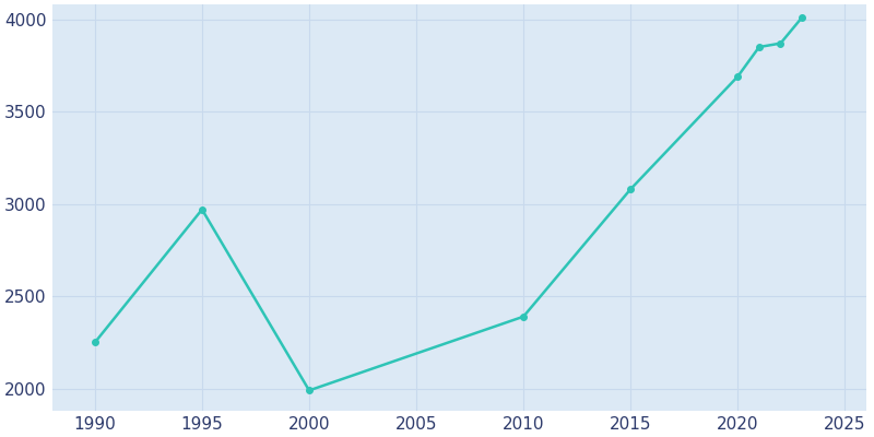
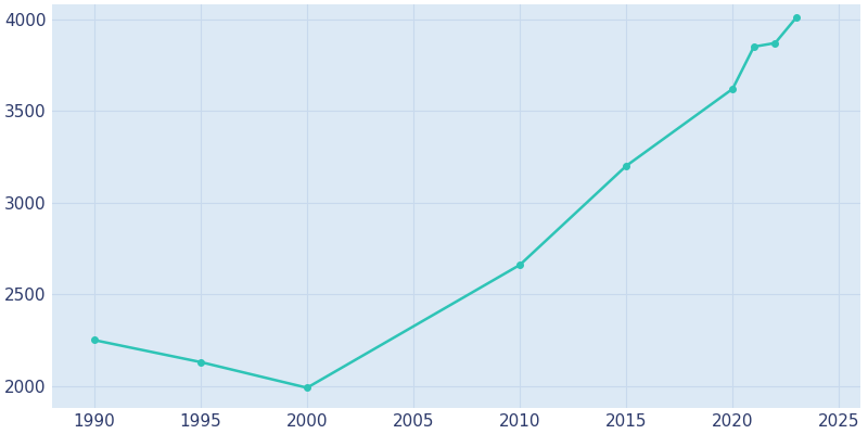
1995: 2970 -> 2130
2010: 2390 -> 2660
2015: 3080 -> 3200
2020: 3690 -> 3620
